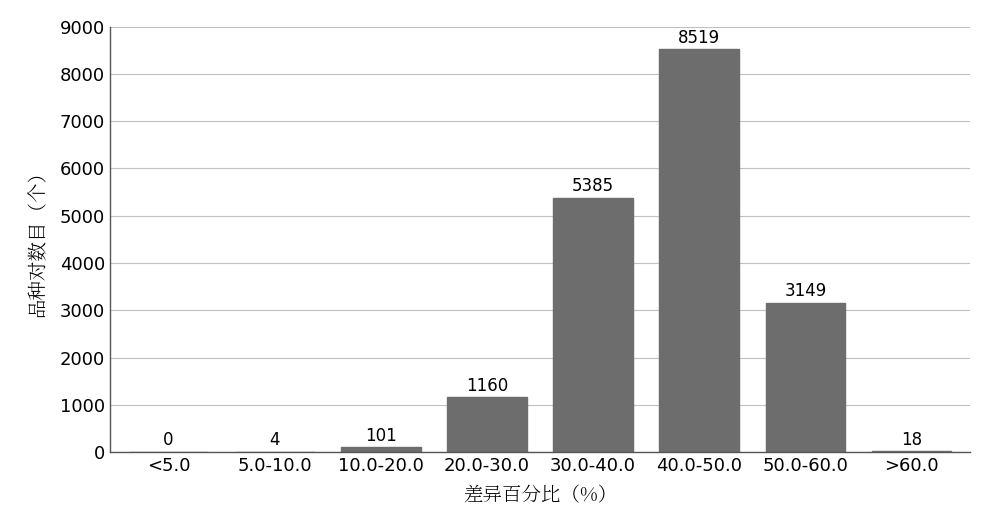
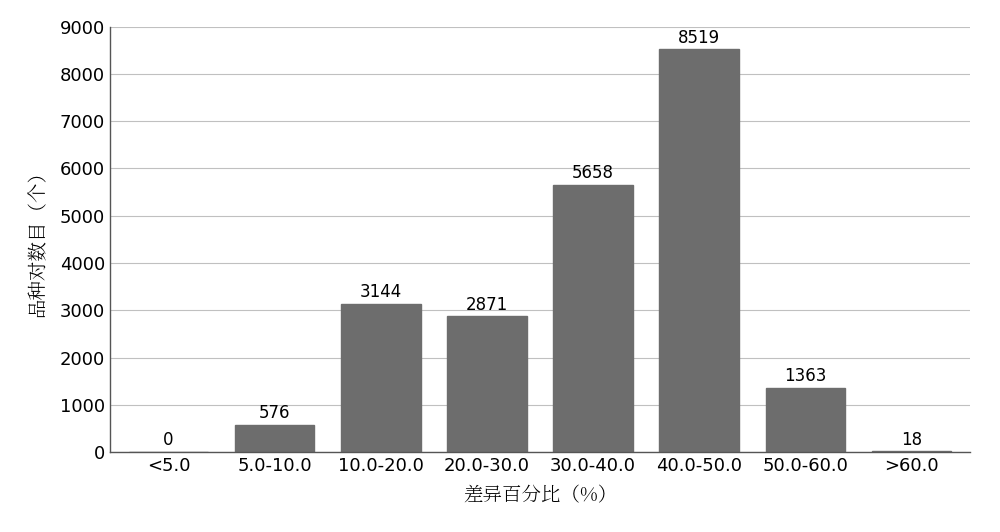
5.0-10.0: 4 -> 576
10.0-20.0: 101 -> 3144
20.0-30.0: 1160 -> 2871
30.0-40.0: 5385 -> 5658
50.0-60.0: 3149 -> 1363
